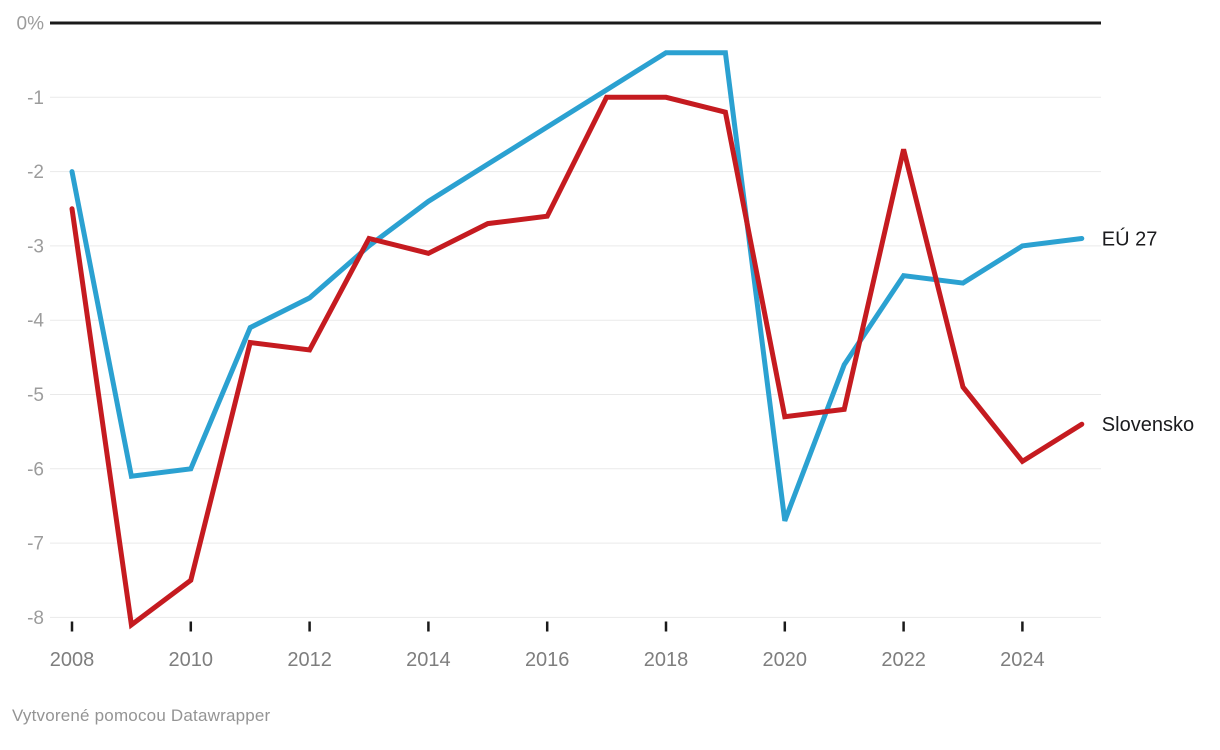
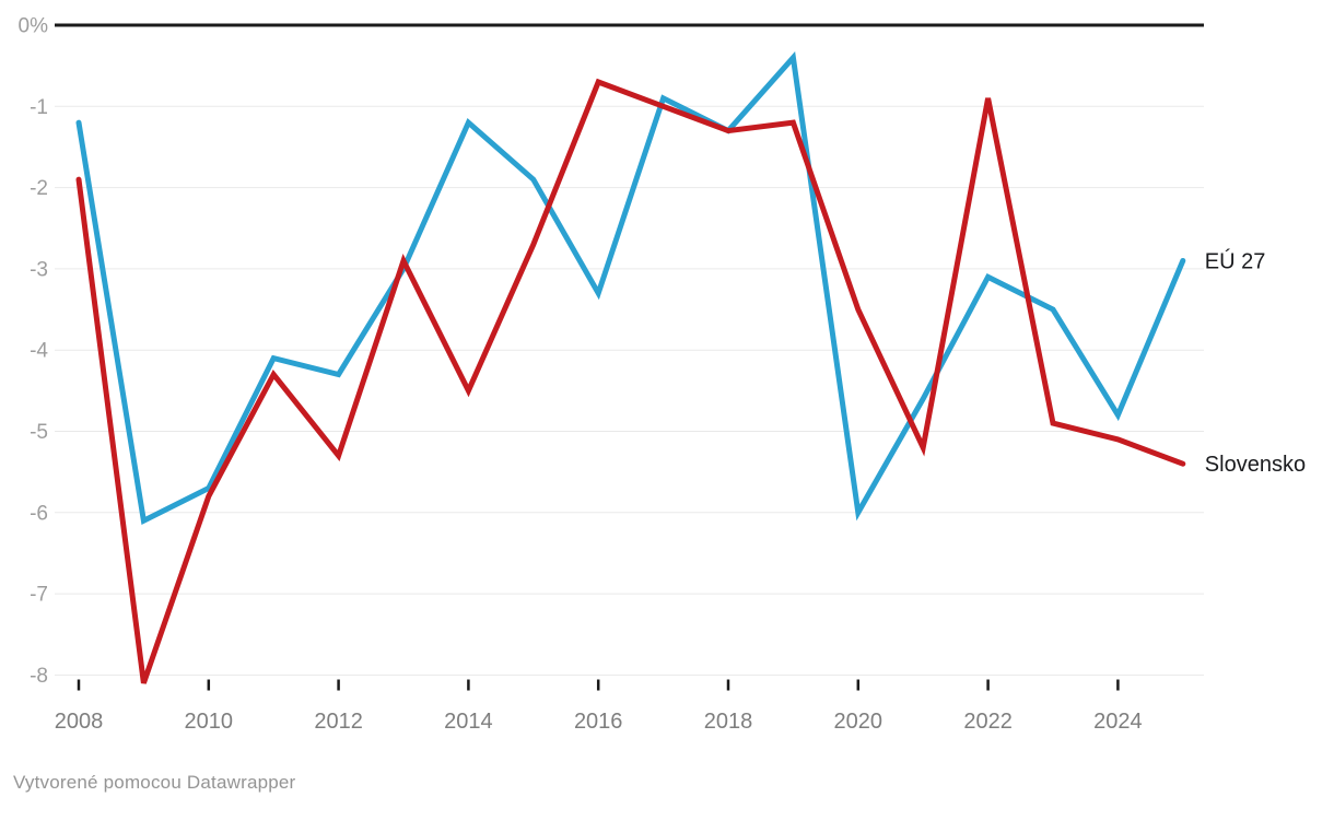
EÚ 27/2008: -2.0% -> -1.2%
Slovensko/2008: -2.5% -> -1.9%
EÚ 27/2010: -6.0% -> -5.7%
Slovensko/2010: -7.5% -> -5.8%
EÚ 27/2012: -3.7% -> -4.3%
Slovensko/2012: -4.4% -> -5.3%
EÚ 27/2014: -2.4% -> -1.2%
Slovensko/2014: -3.1% -> -4.5%
EÚ 27/2016: -1.4% -> -3.3%
Slovensko/2016: -2.6% -> -0.7%
EÚ 27/2018: -0.4% -> -1.3%
Slovensko/2018: -1.0% -> -1.3%
EÚ 27/2020: -6.7% -> -6.0%
Slovensko/2020: -5.3% -> -3.5%
EÚ 27/2022: -3.4% -> -3.1%
Slovensko/2022: -1.7% -> -0.9%
EÚ 27/2024: -3.0% -> -4.8%
Slovensko/2024: -5.9% -> -5.1%
